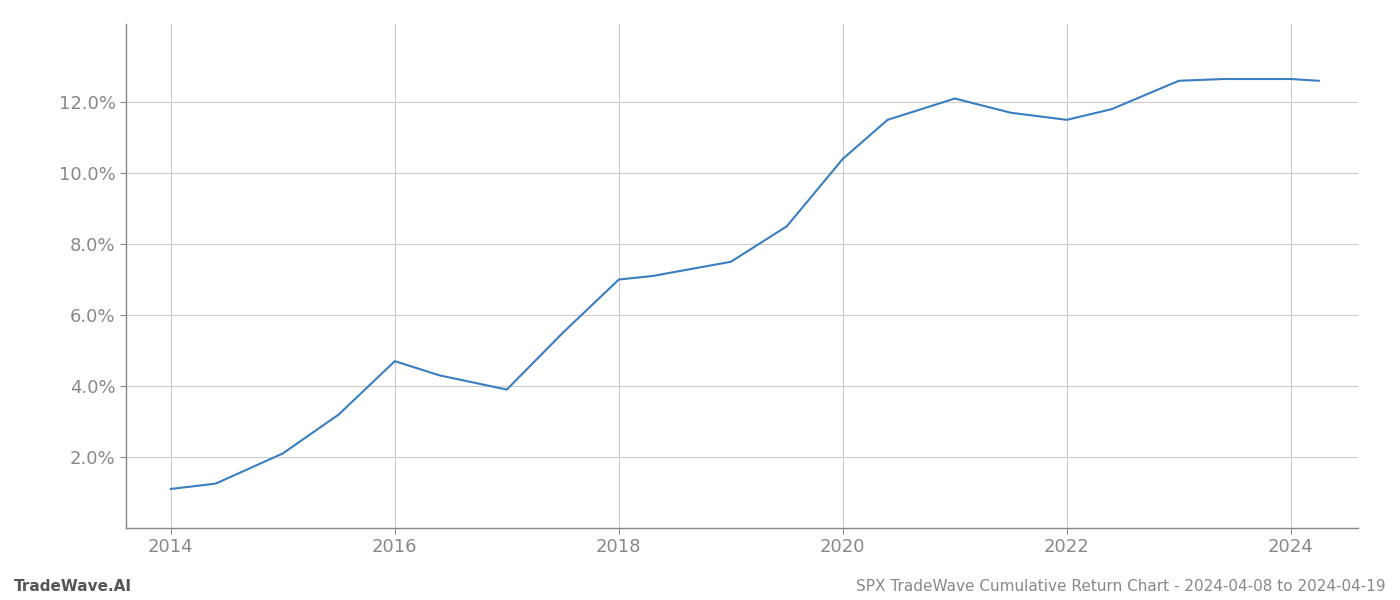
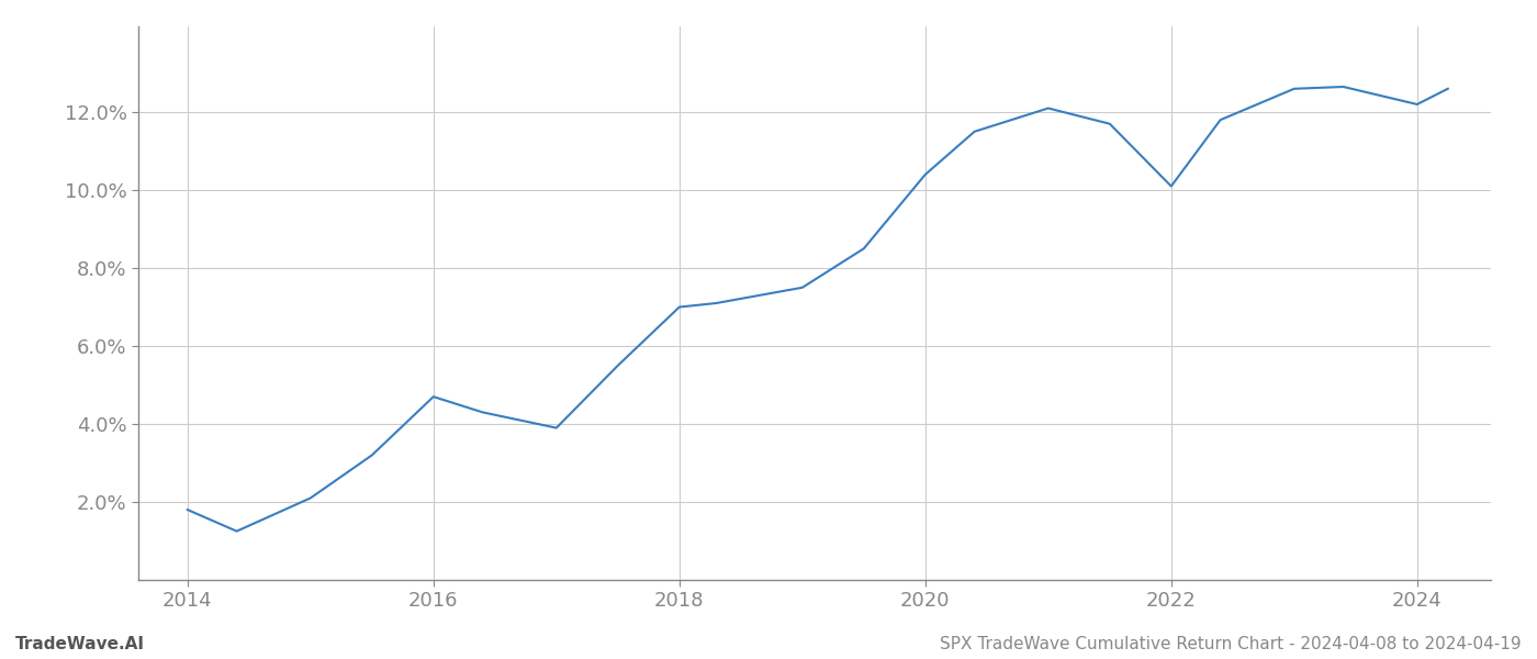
2014: 1.10% -> 1.80%
2022: 11.50% -> 10.10%
2024: 12.65% -> 12.20%
